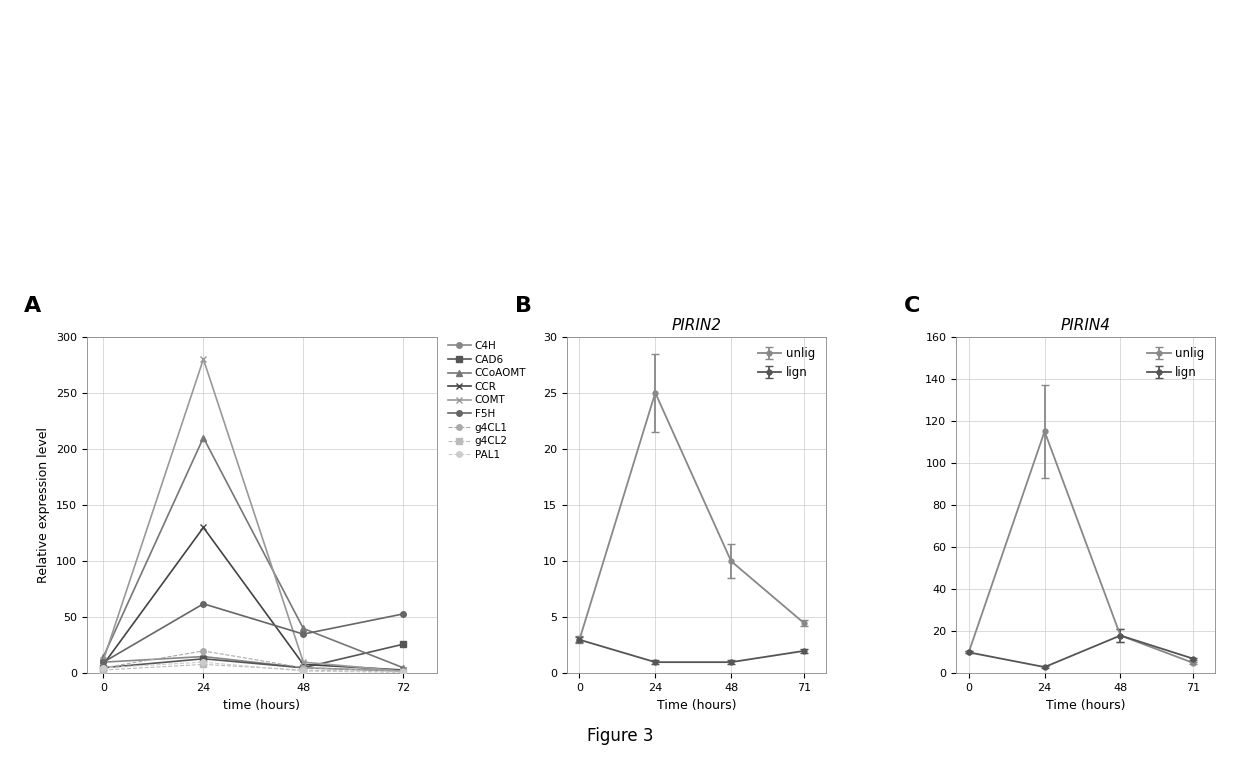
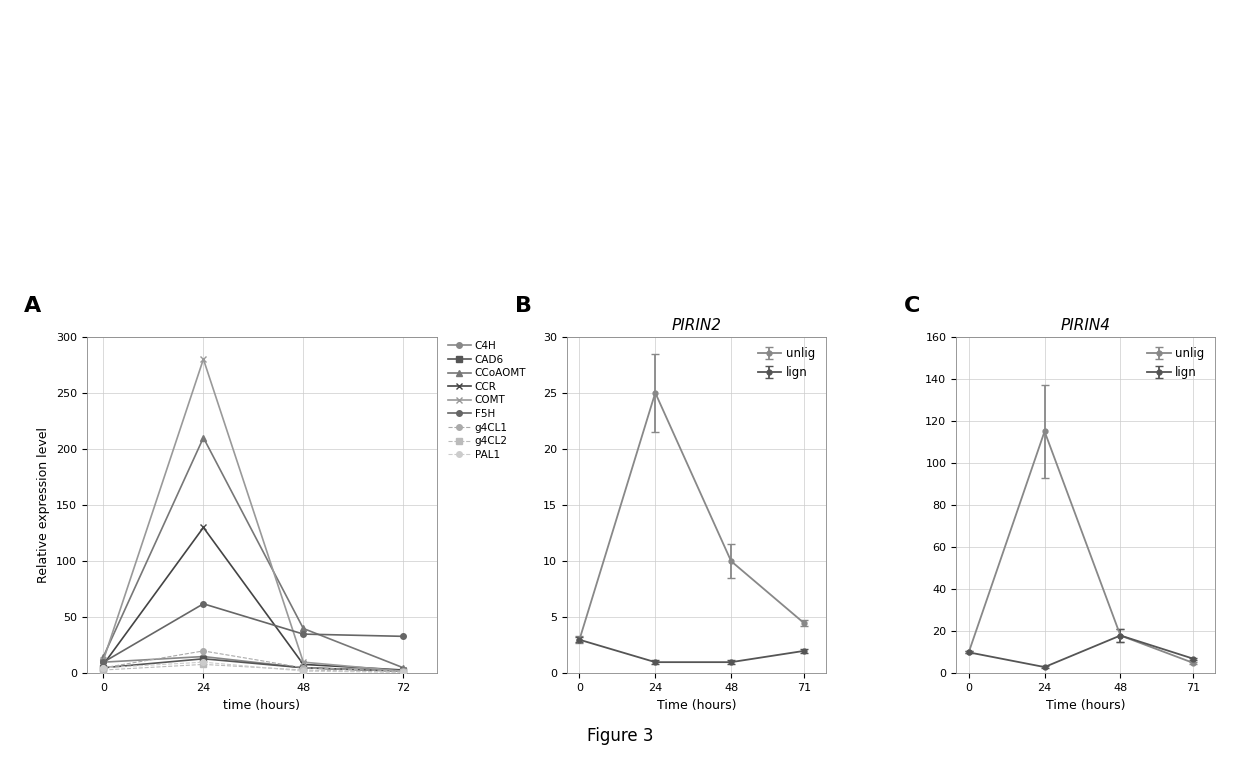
CAD6/72: 26 -> 2
F5H/72: 53 -> 33
